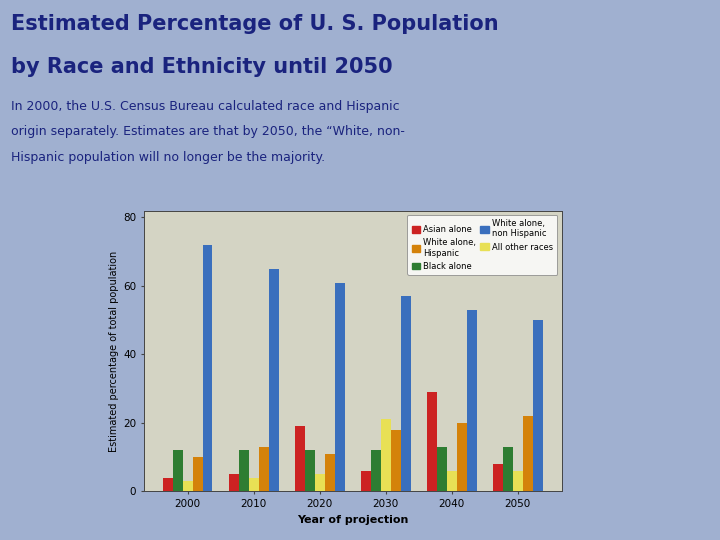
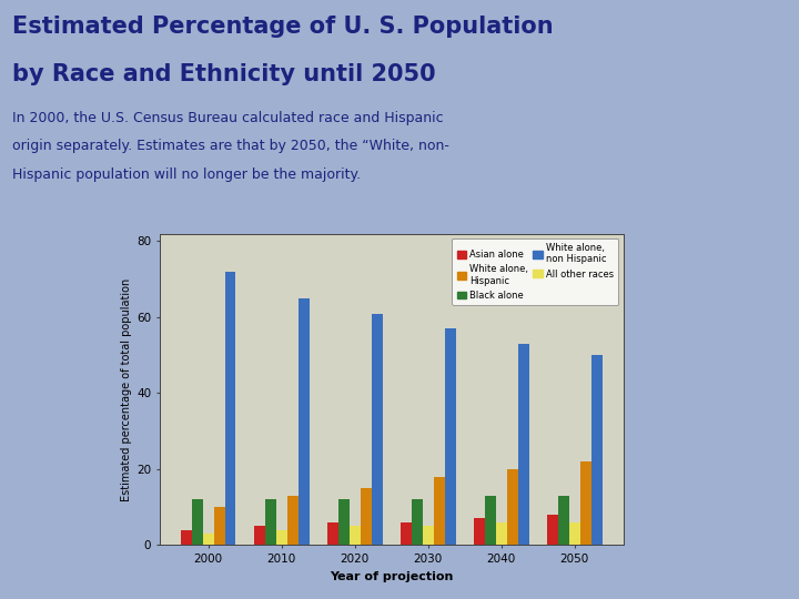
Asian alone/2020: 19 -> 6
White alone, Hispanic/2020: 11 -> 15
All other races/2030: 21 -> 5
Asian alone/2040: 29 -> 7
